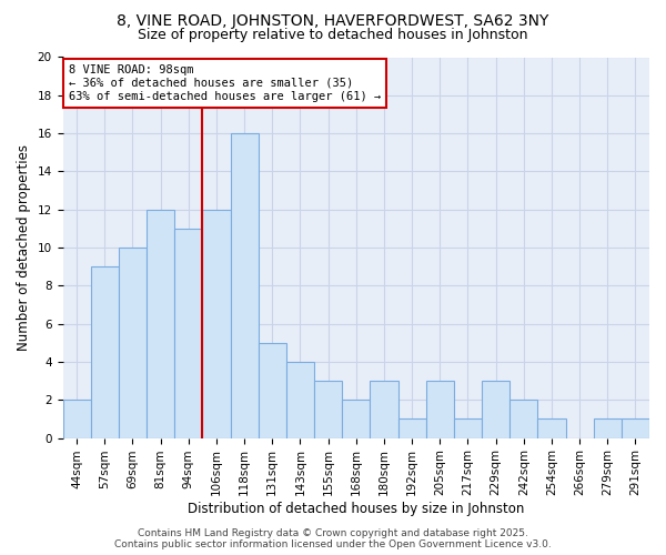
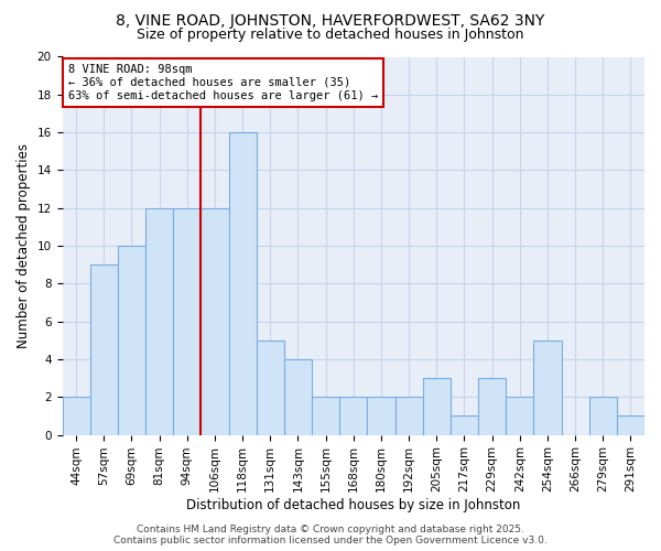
94sqm: 11 -> 12
155sqm: 3 -> 2
180sqm: 3 -> 2
192sqm: 1 -> 2
254sqm: 1 -> 5
279sqm: 1 -> 2
